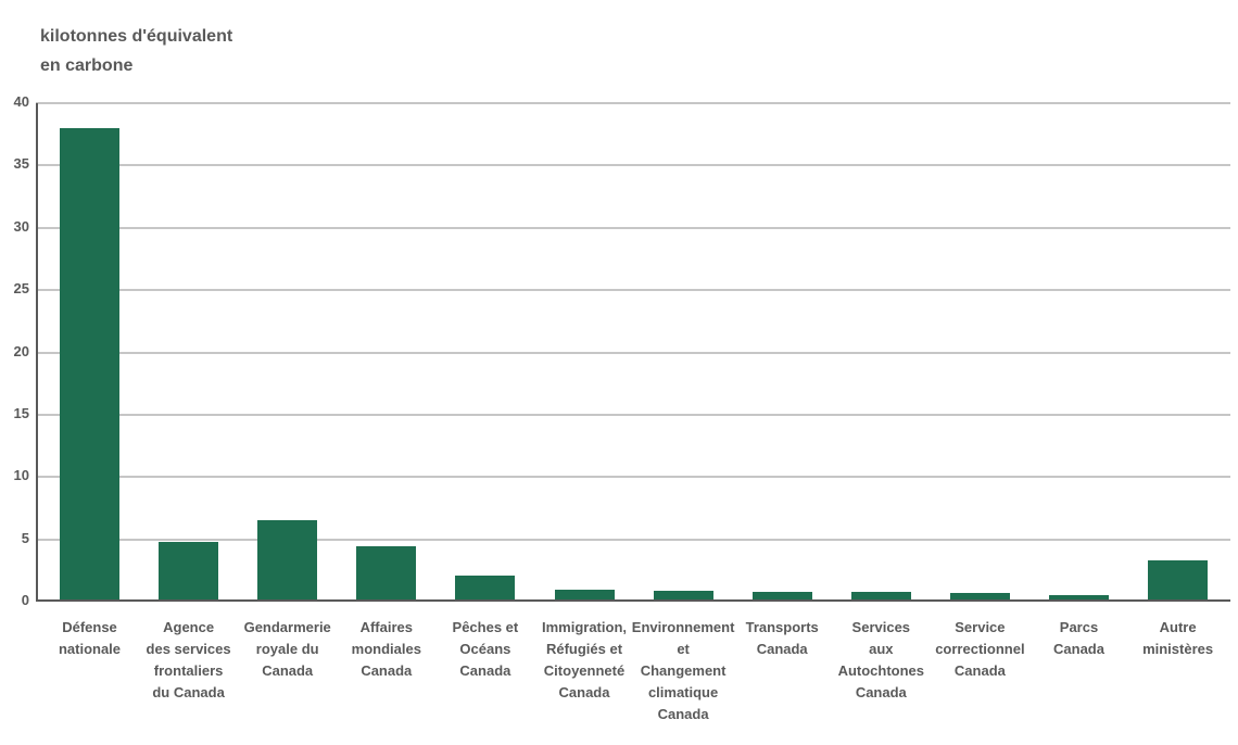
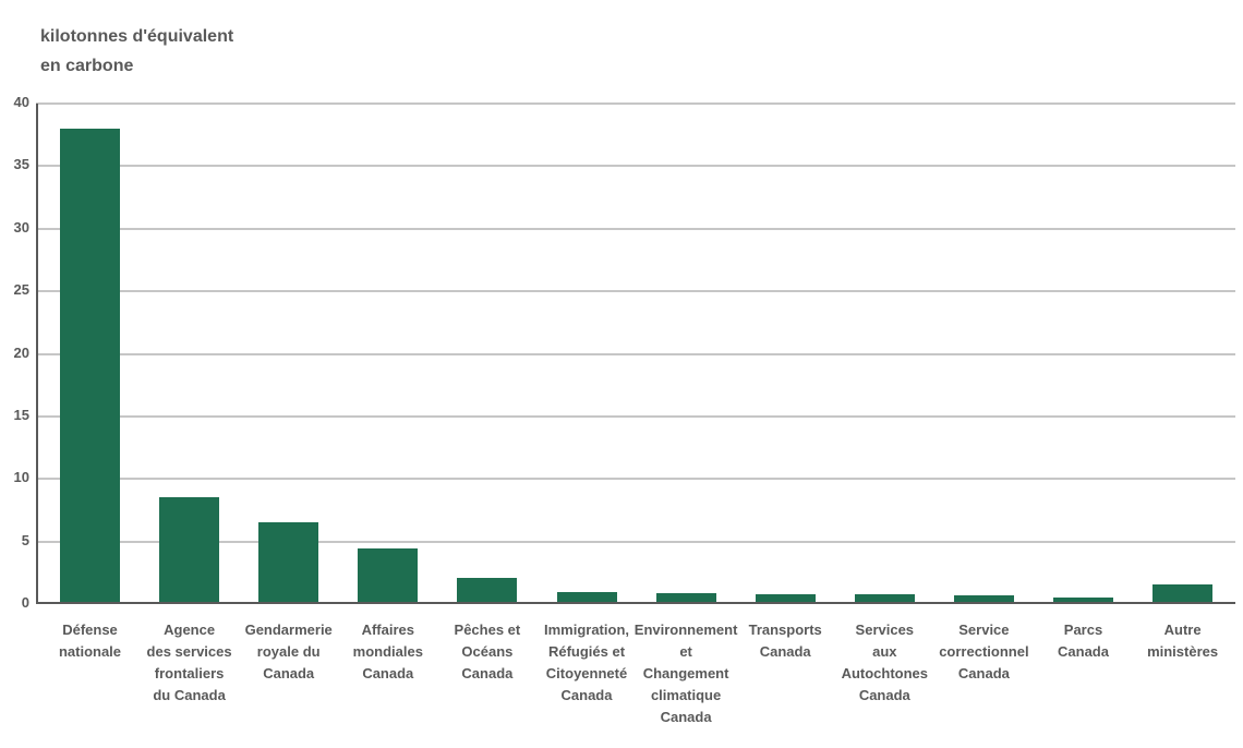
Agence des services frontaliers du Canada: 4.6 -> 8.4
Autre ministères: 3.1 -> 1.4
